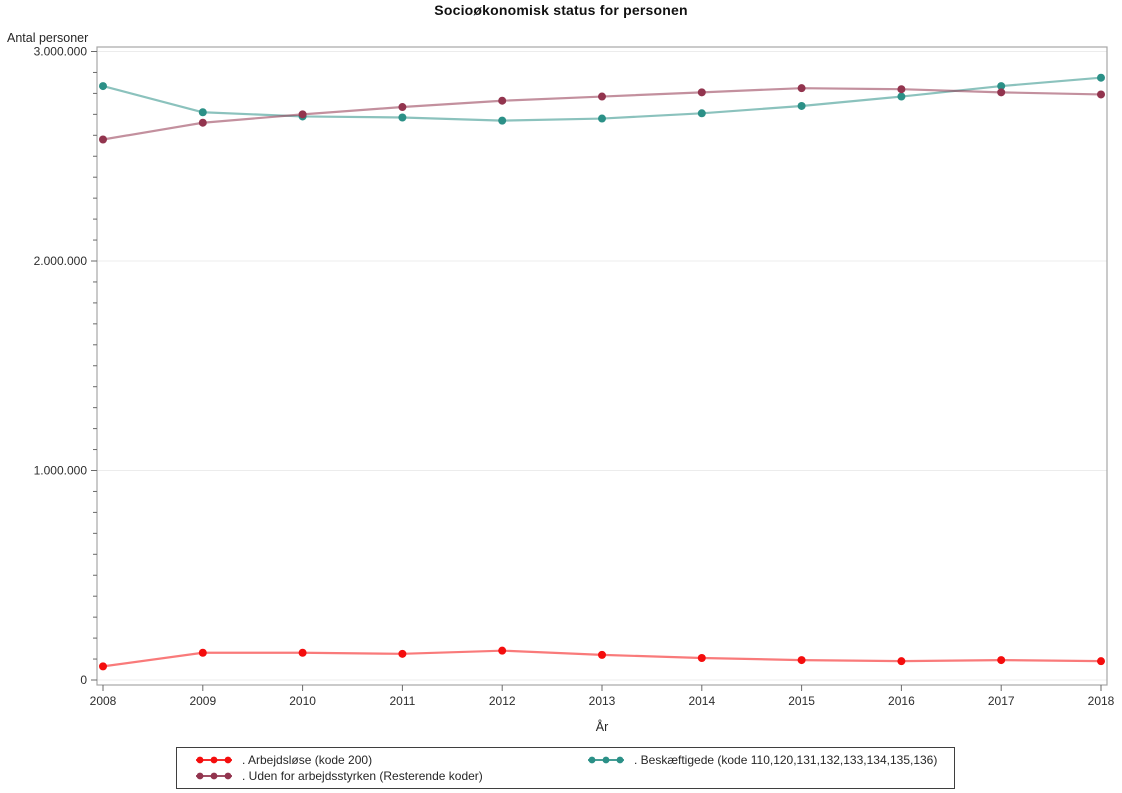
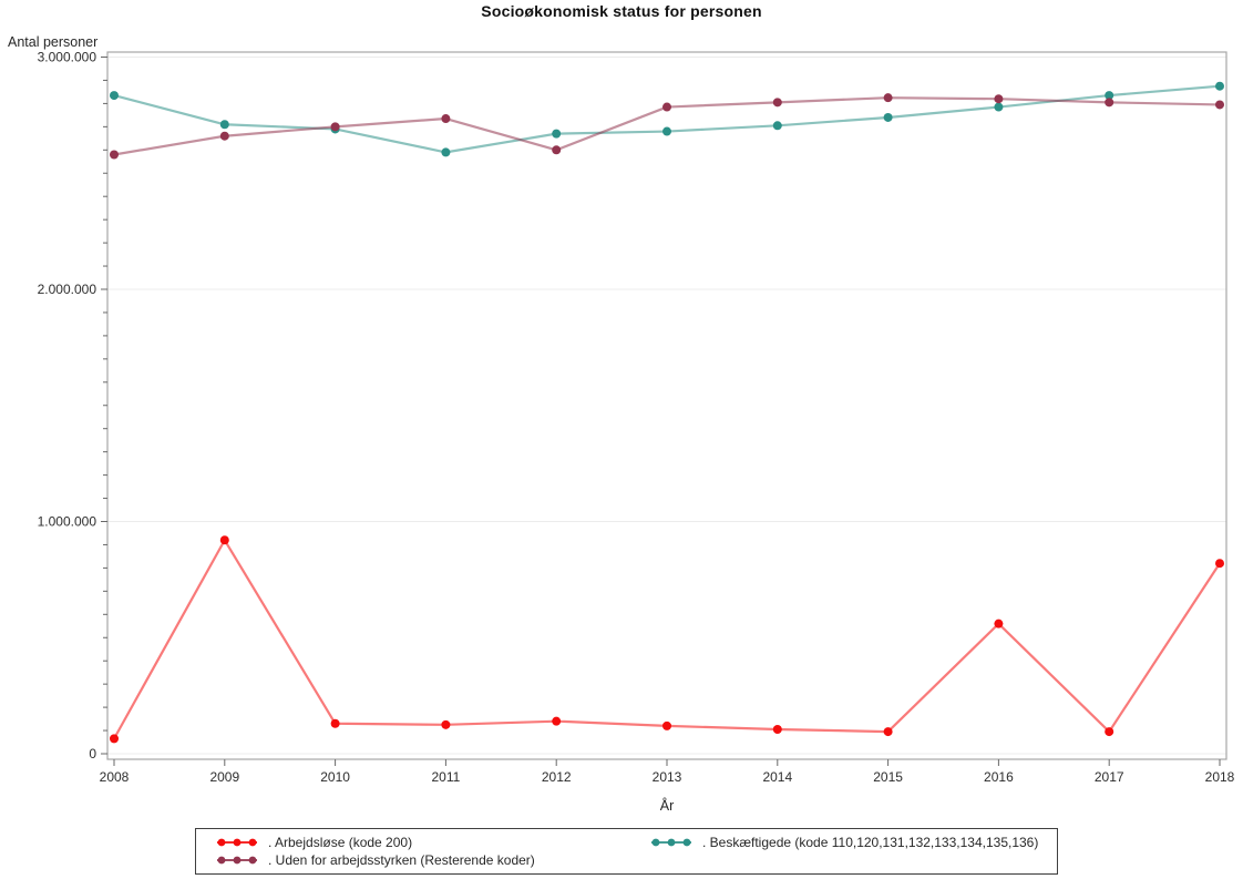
. Arbejdsløse (kode 200)/2009: 130000 -> 920000
. Beskæftigede (kode 110,120,131,132,133,134,135,136)/2011: 2680000 -> 2590000
. Uden for arbejdsstyrken (Resterende koder)/2012: 2760000 -> 2600000
. Arbejdsløse (kode 200)/2016: 90000 -> 560000
. Arbejdsløse (kode 200)/2018: 90000 -> 820000
